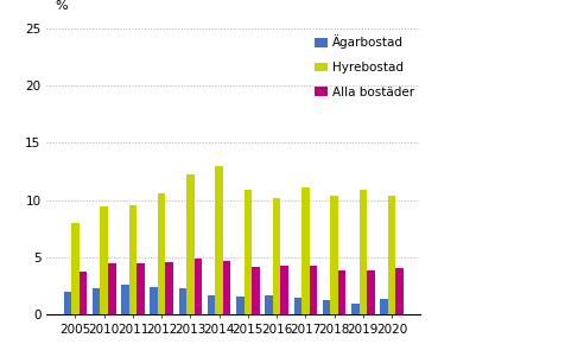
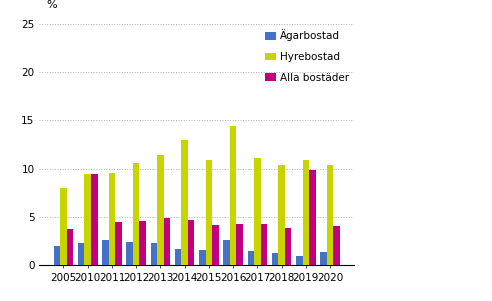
Alla bostäder/2010: 4.4 -> 9.4
Hyrebostad/2013: 12.2 -> 11.4
Ägarbostad/2016: 1.7 -> 2.6
Hyrebostad/2016: 10.2 -> 14.4
Alla bostäder/2019: 3.8 -> 9.8
